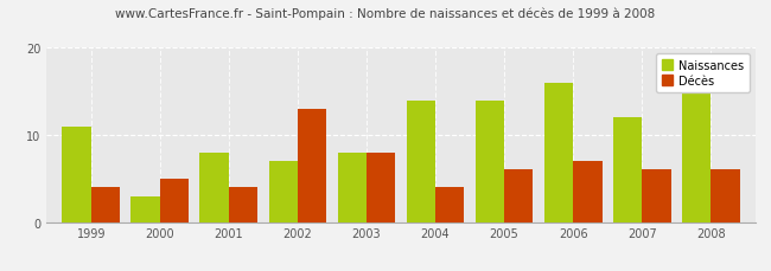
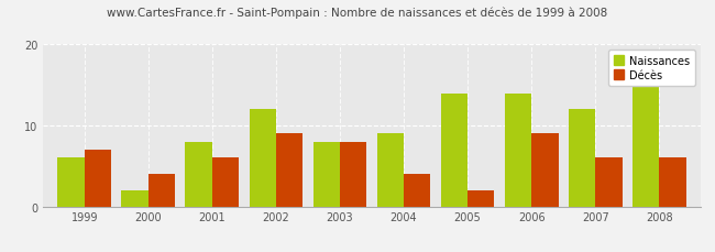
Naissances/1999: 11 -> 6
Décès/1999: 4 -> 7
Naissances/2000: 3 -> 2
Décès/2000: 5 -> 4
Décès/2001: 4 -> 6
Naissances/2002: 7 -> 12
Décès/2002: 13 -> 9
Naissances/2004: 14 -> 9
Décès/2005: 6 -> 2
Naissances/2006: 16 -> 14
Décès/2006: 7 -> 9
